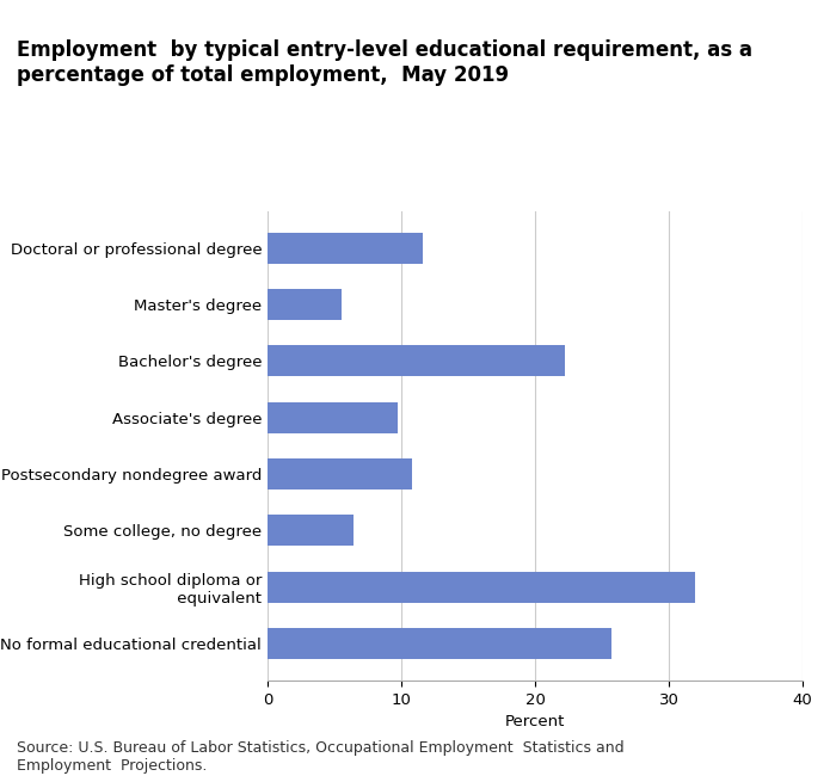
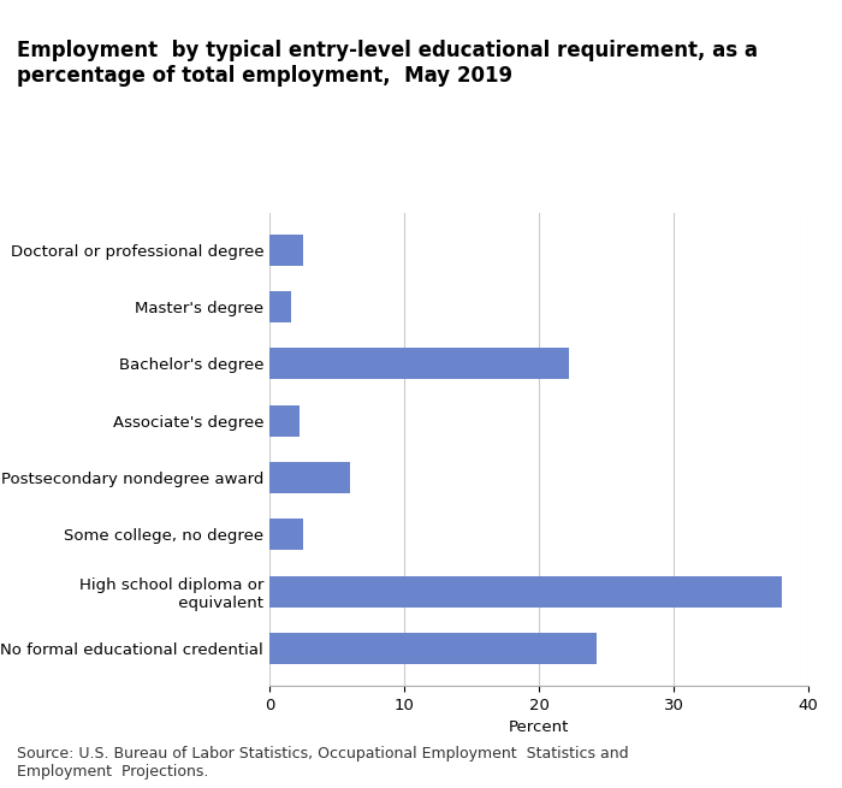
Doctoral or professional degree: 11.6 -> 2.5
Master's degree: 5.5 -> 1.6
Associate's degree: 9.7 -> 2.2
Postsecondary nondegree award: 10.8 -> 6.0
Some college, no degree: 6.4 -> 2.5
High school diploma or equivalent: 32.0 -> 38.0
No formal educational credential: 25.7 -> 24.3
